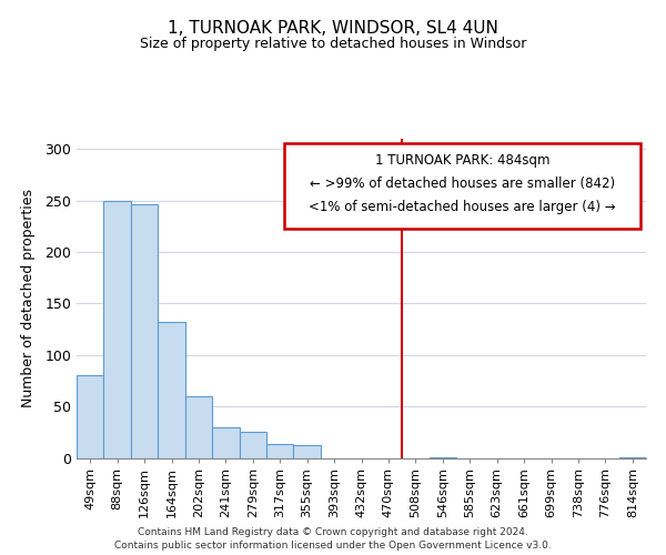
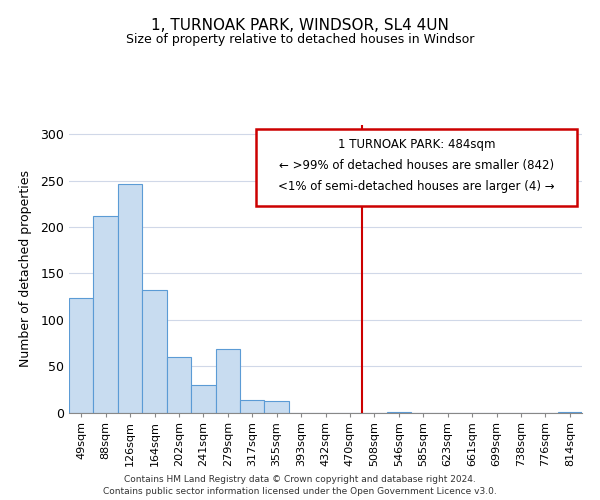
49sqm: 80 -> 124
88sqm: 250 -> 212
279sqm: 25 -> 68
